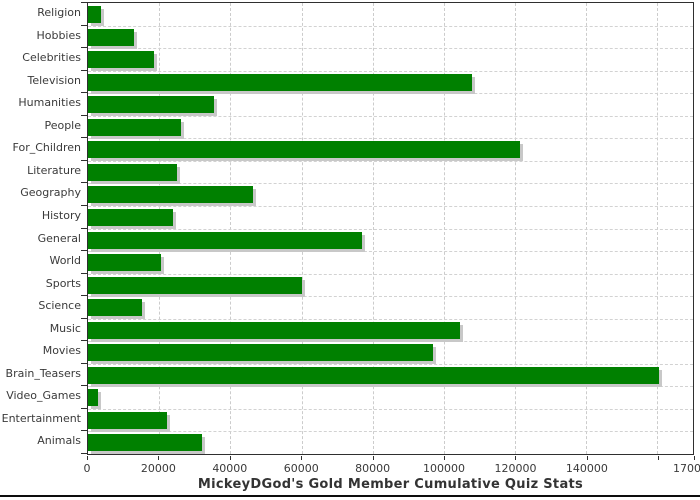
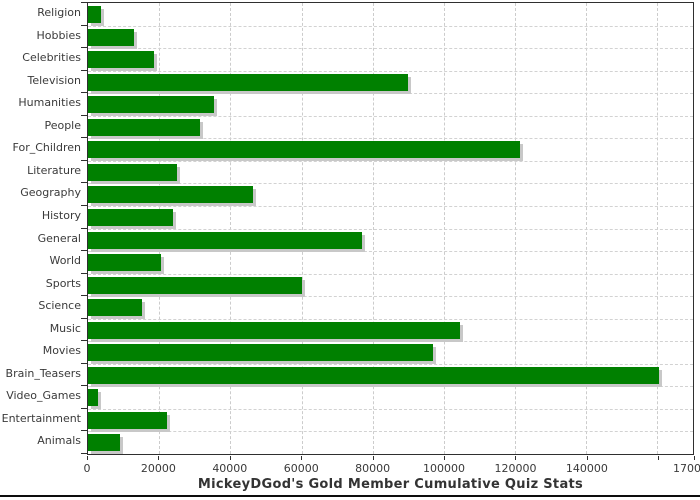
Television: 108000 -> 90000
People: 26000 -> 32000
Animals: 32000 -> 9000
